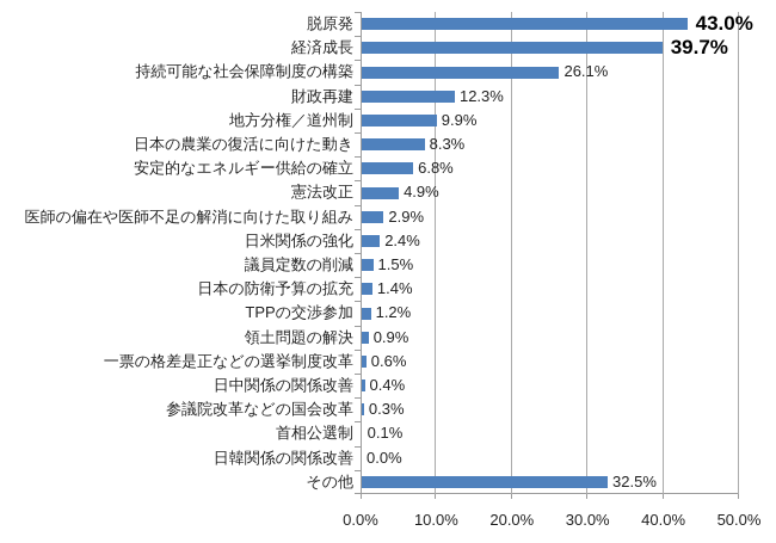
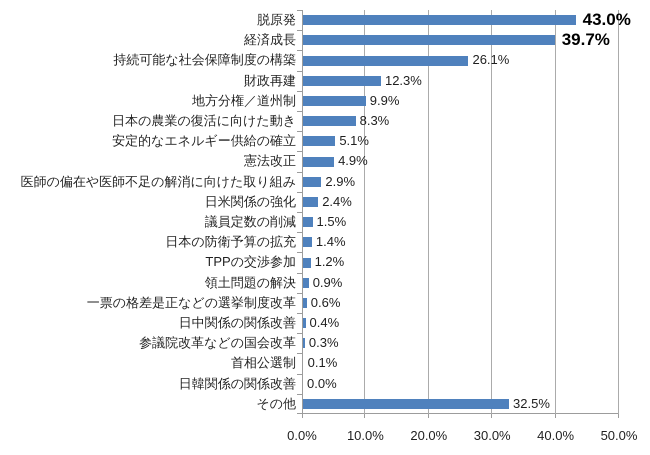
安定的なエネルギー供給の確立: 6.8% -> 5.1%
